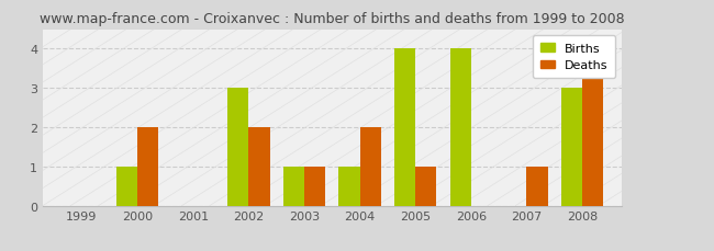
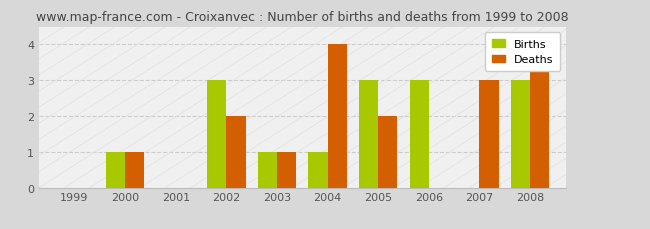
Deaths/2000: 2 -> 1
Deaths/2004: 2 -> 4
Births/2005: 4 -> 3
Deaths/2005: 1 -> 2
Births/2006: 4 -> 3
Deaths/2007: 1 -> 3
